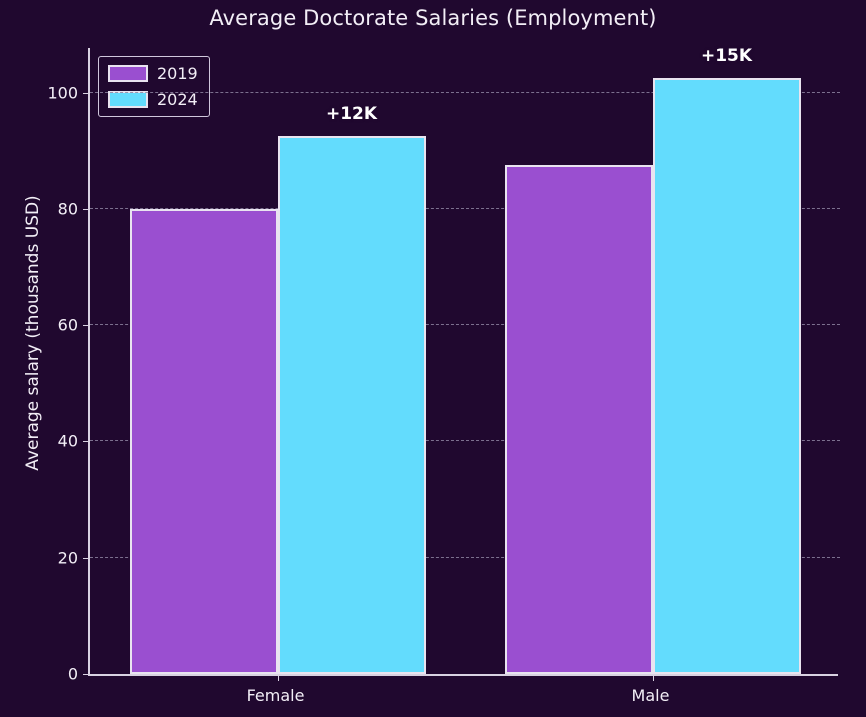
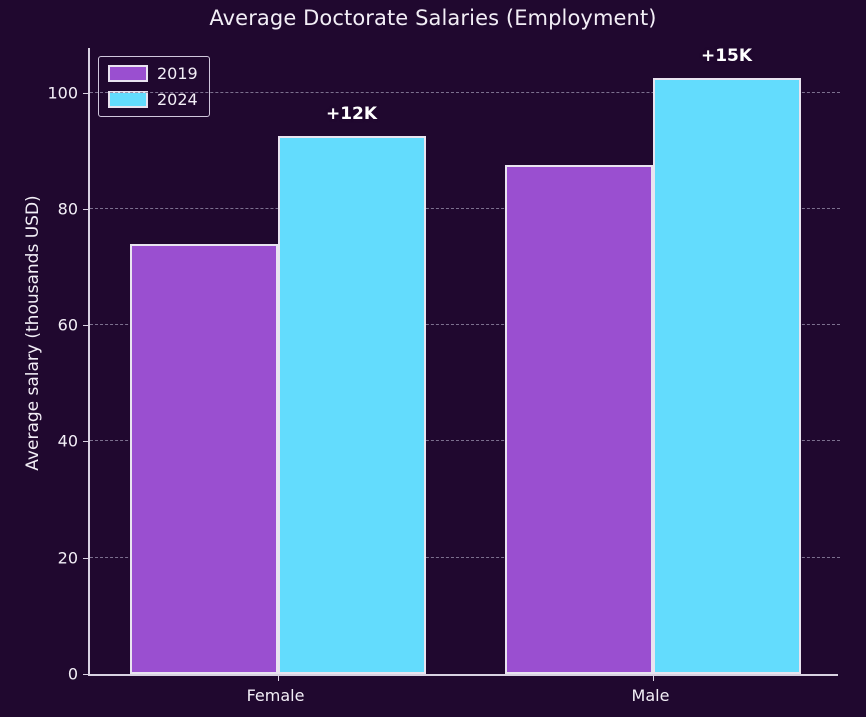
2019/Female: 80 -> 74
